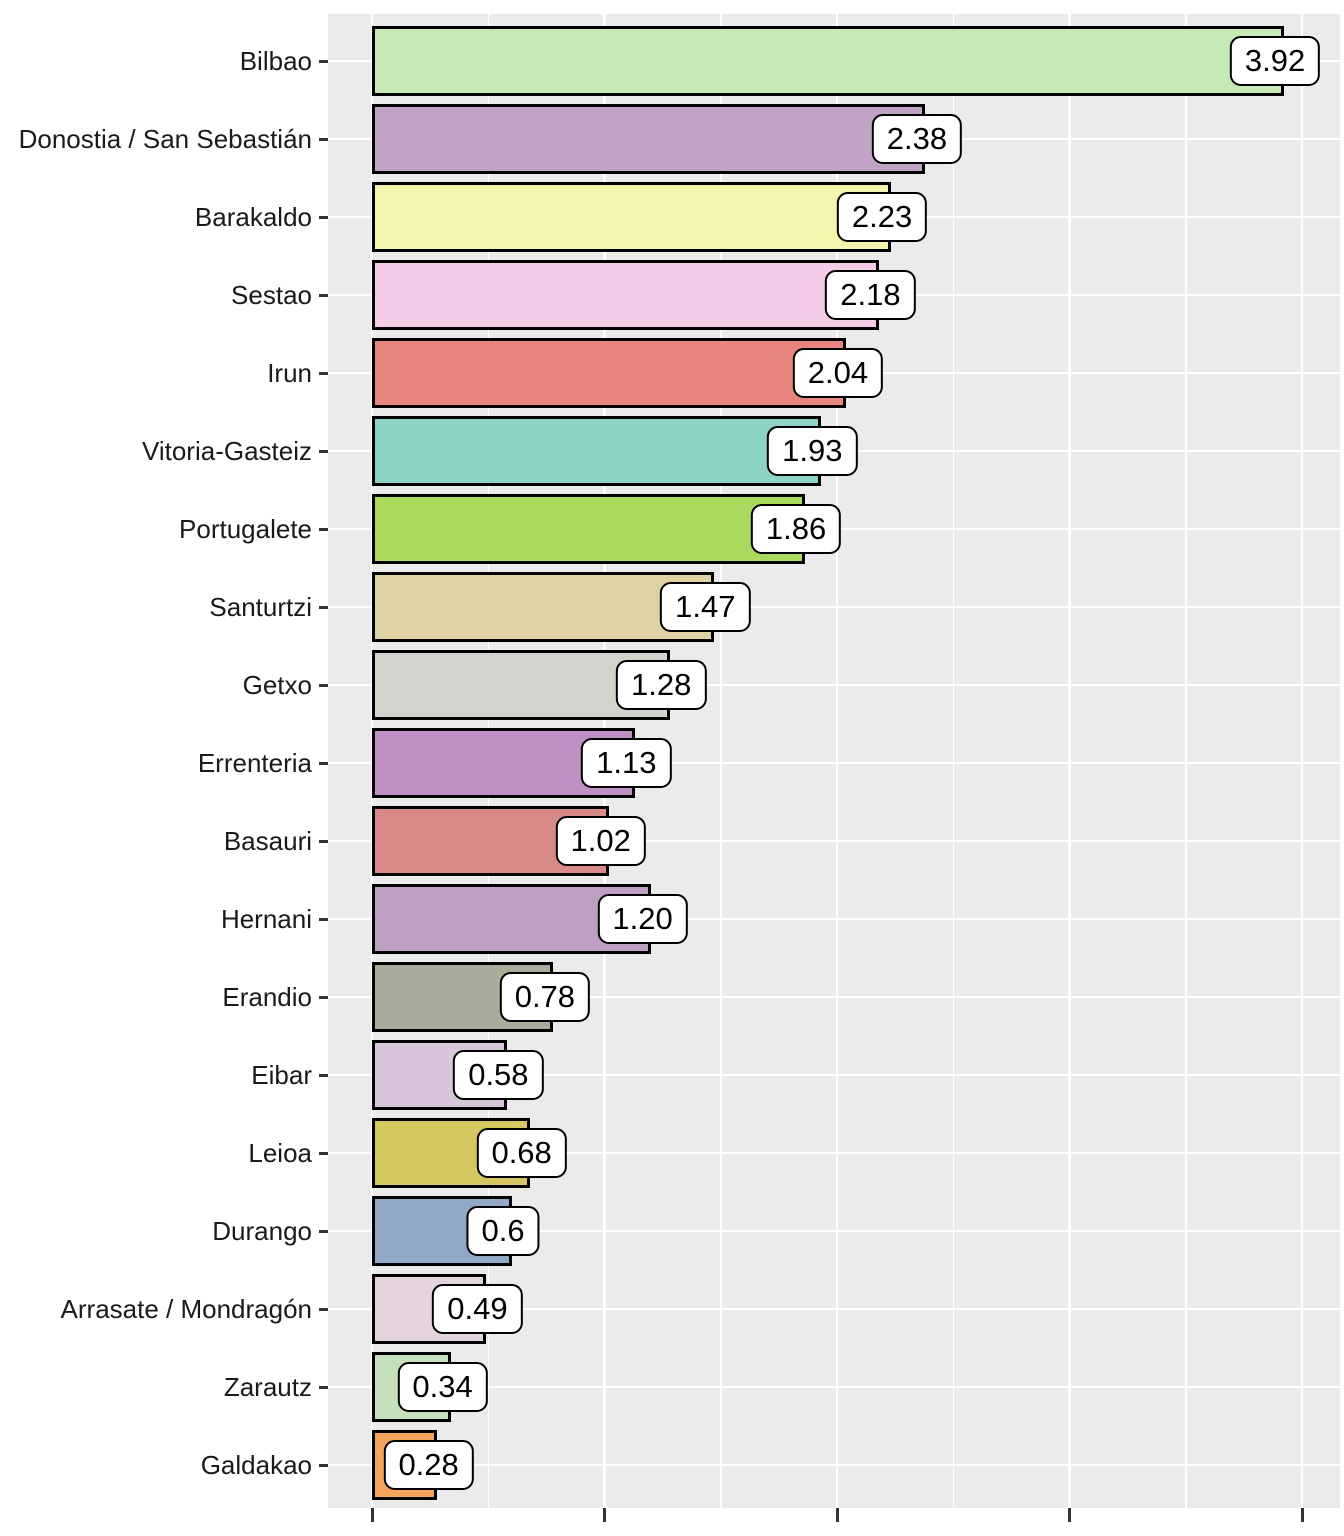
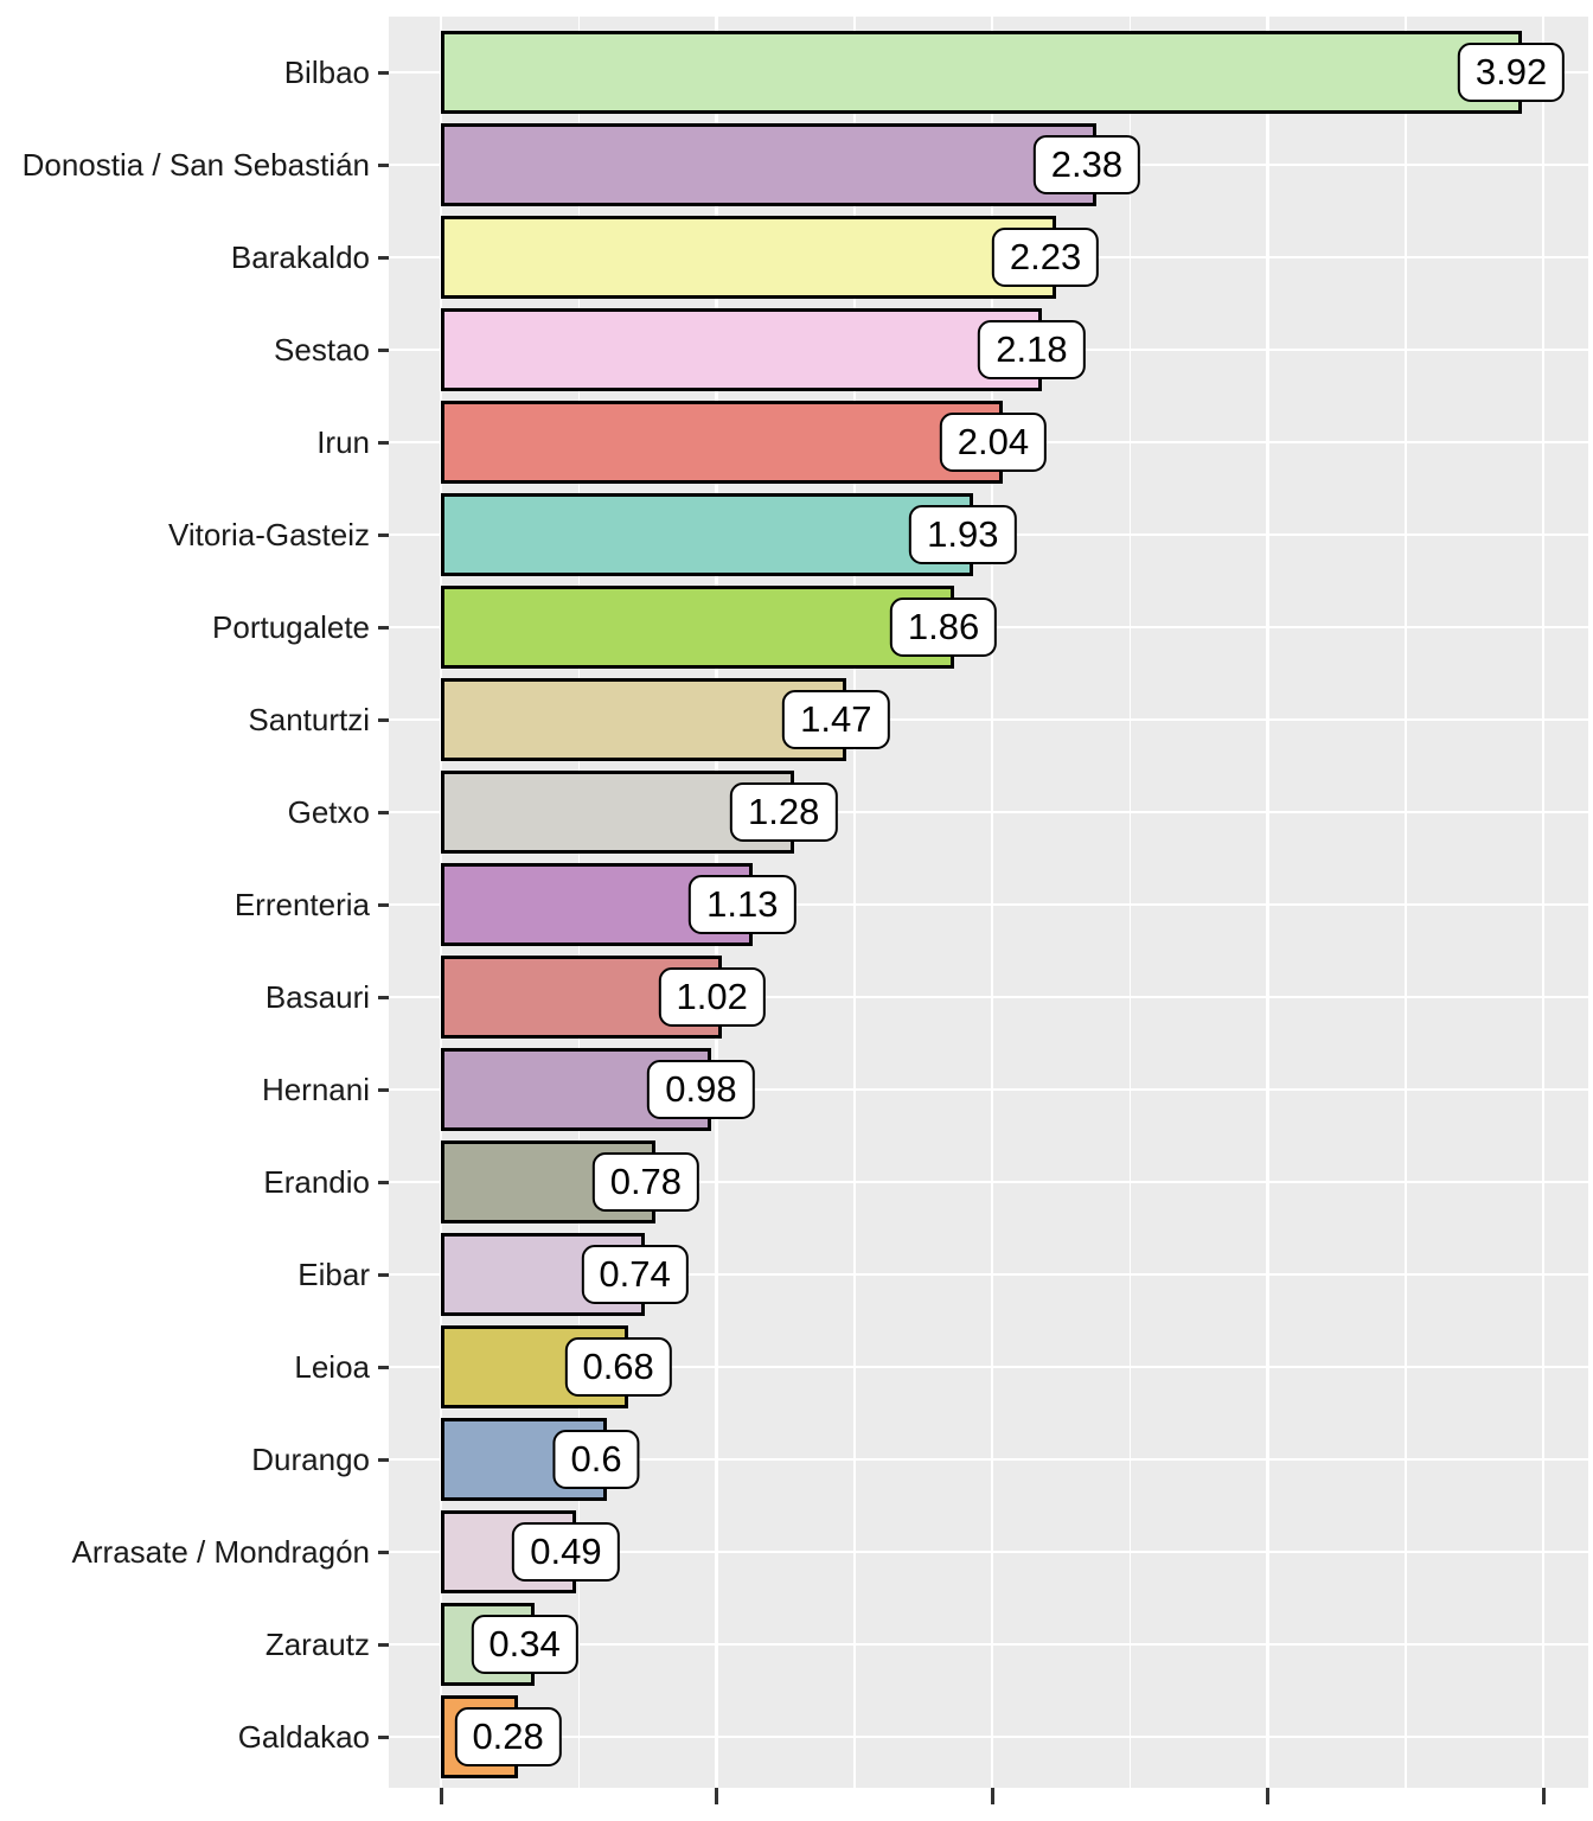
Hernani: 1.20 -> 0.98
Eibar: 0.58 -> 0.74
